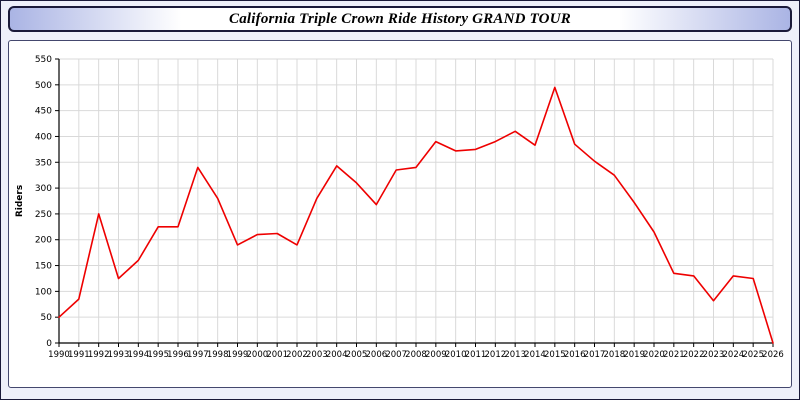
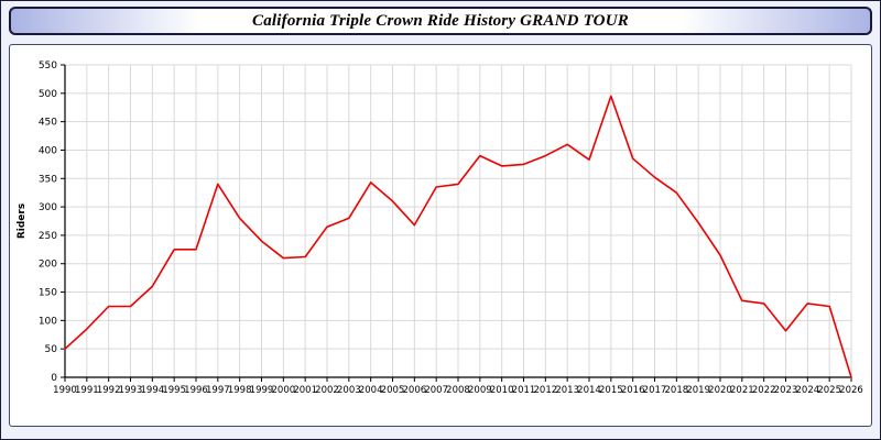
1992: 250 -> 120
1999: 190 -> 240
2002: 190 -> 260
